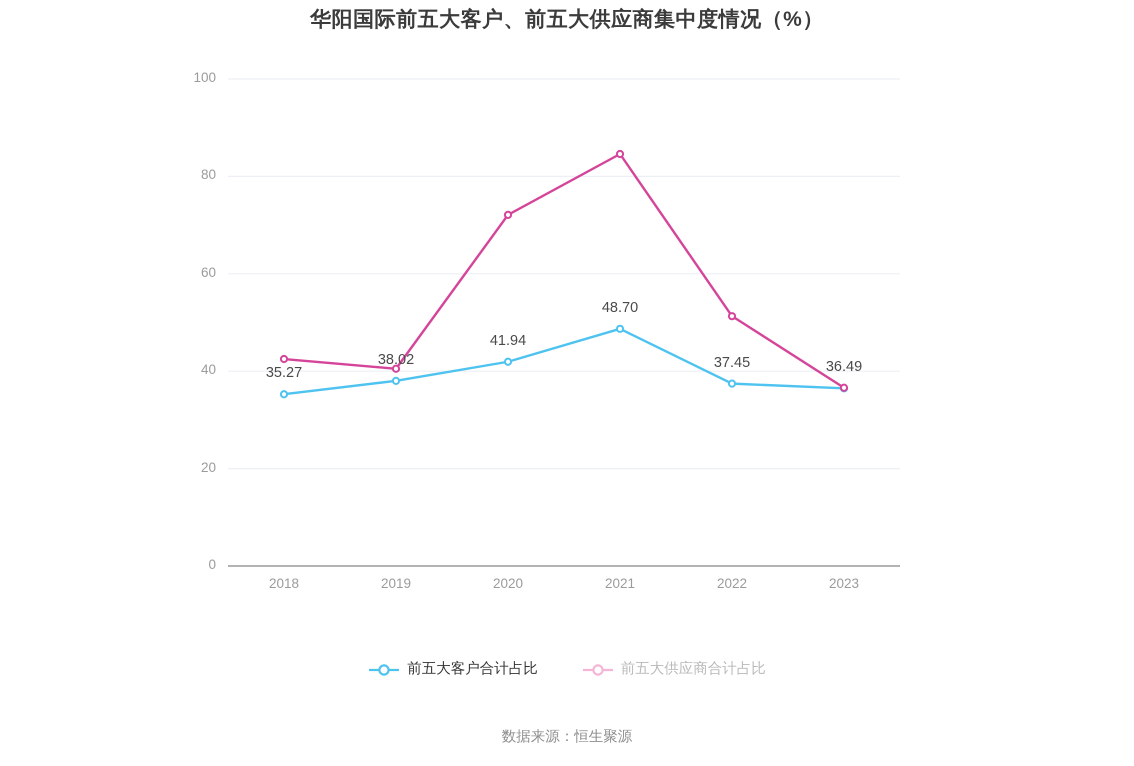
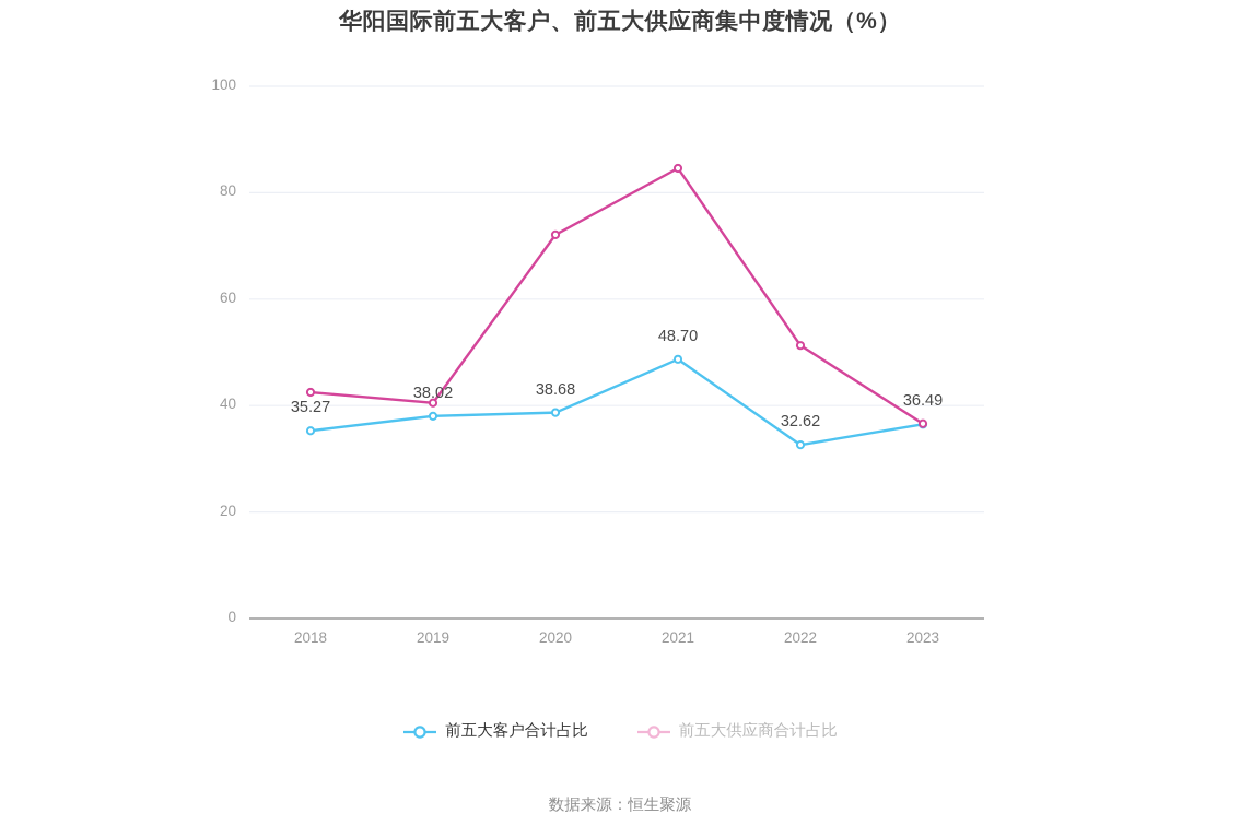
前五大客户合计占比/2020: 41.94 -> 38.68
前五大客户合计占比/2022: 37.45 -> 32.62
